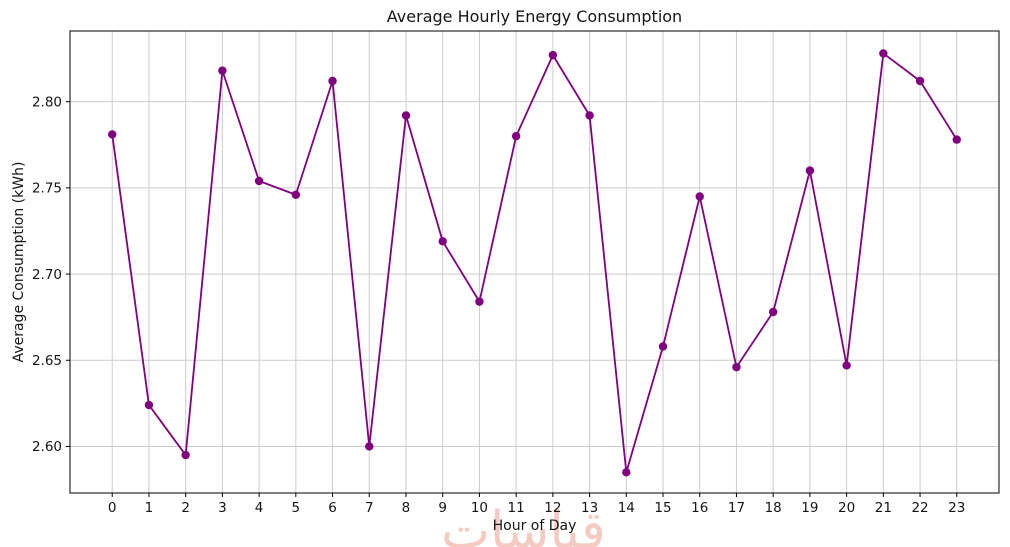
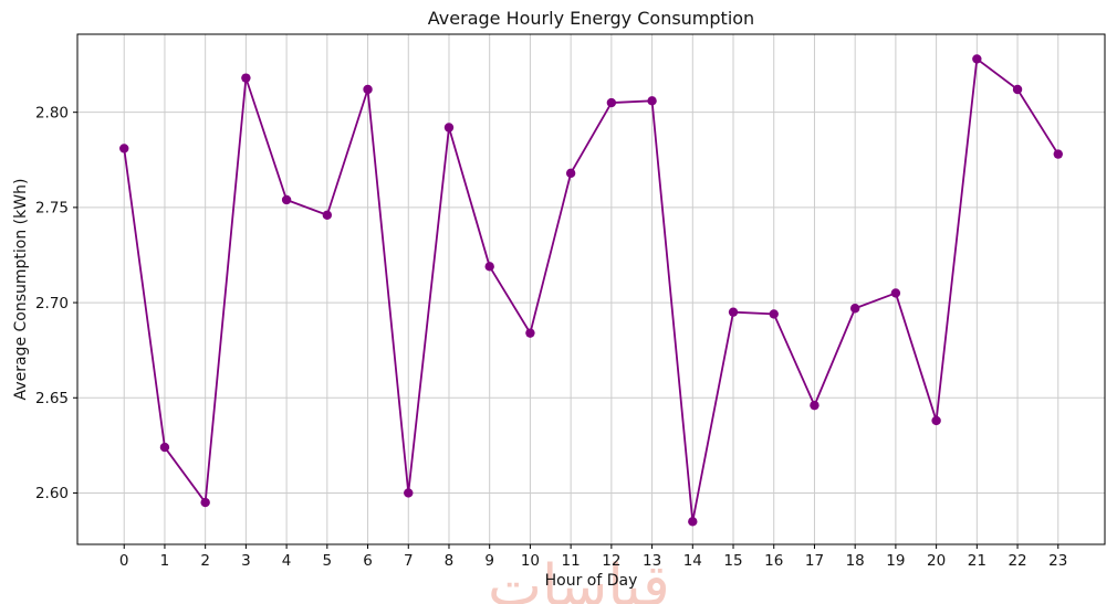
11: 2.780 -> 2.768
12: 2.827 -> 2.805
13: 2.792 -> 2.806
15: 2.658 -> 2.695
16: 2.745 -> 2.694
18: 2.678 -> 2.697
19: 2.760 -> 2.705
20: 2.647 -> 2.638
